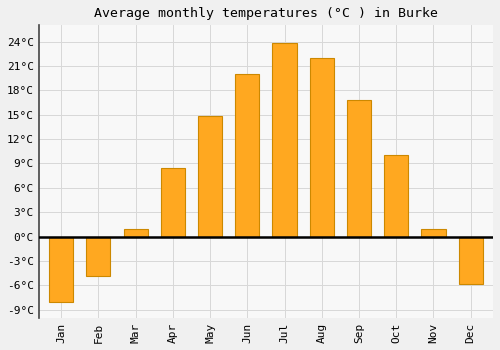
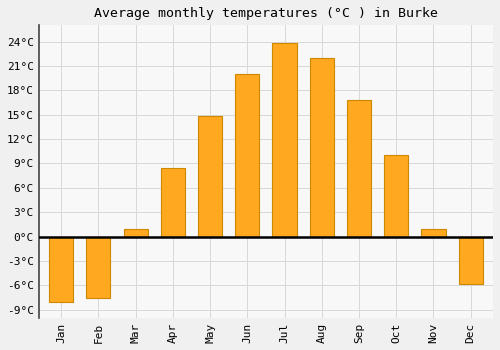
Feb: -4.8°C -> -7.6°C
